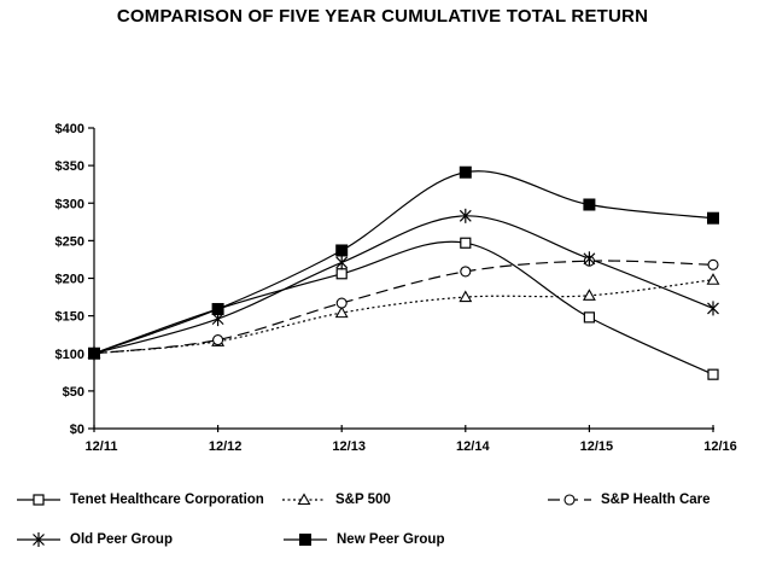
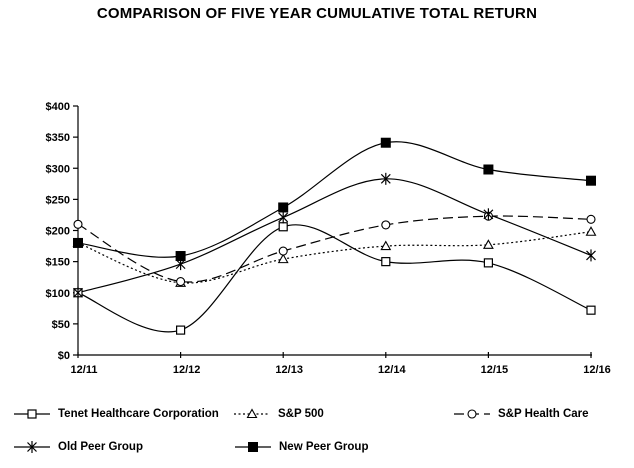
S&P 500/12/11: $100 -> $180
S&P Health Care/12/11: $100 -> $210
New Peer Group/12/11: $100 -> $180
Tenet Healthcare Corporation/12/12: $160 -> $40
Tenet Healthcare Corporation/12/14: $250 -> $150
